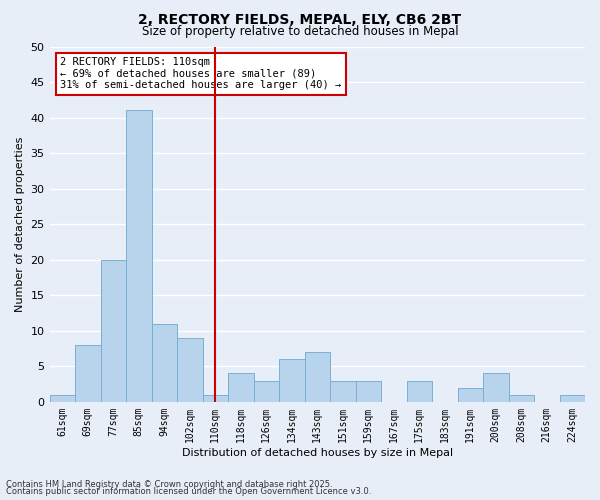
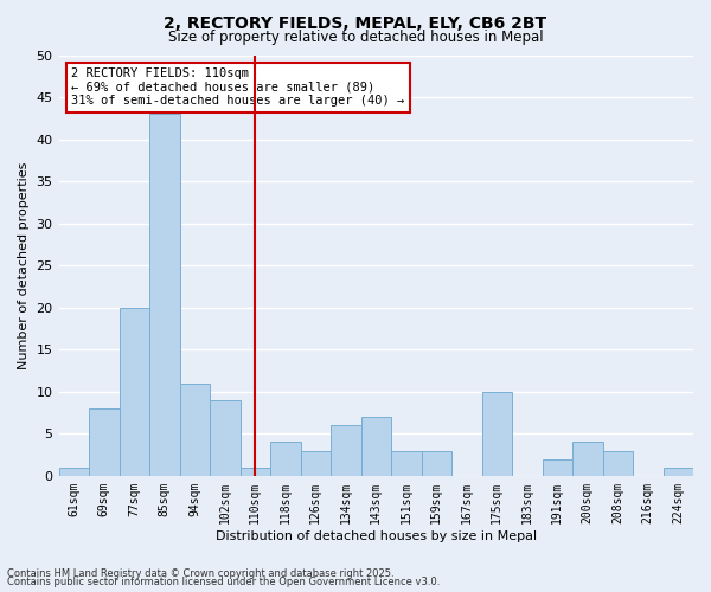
85sqm: 41 -> 43
175sqm: 3 -> 10
208sqm: 1 -> 3
